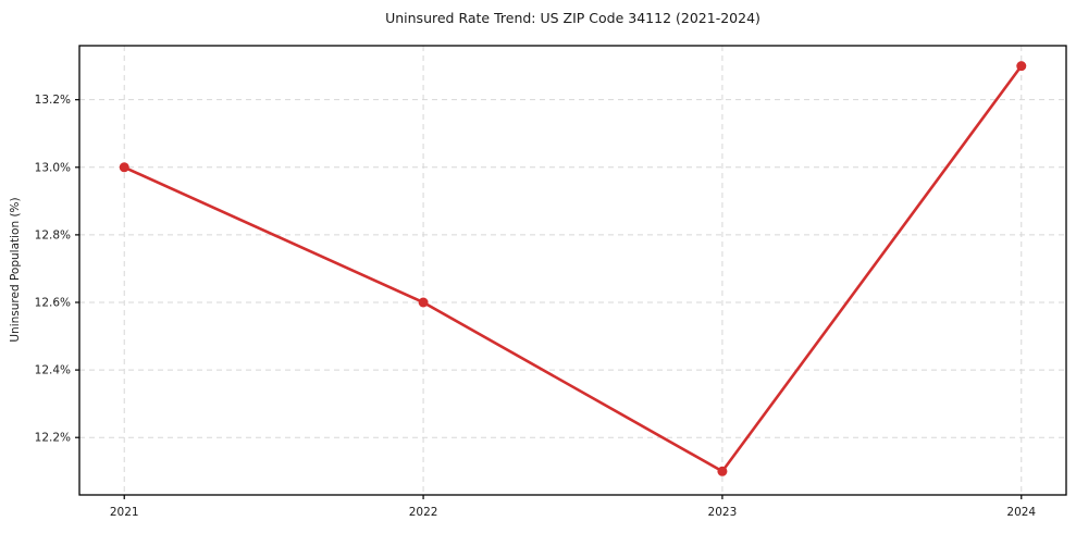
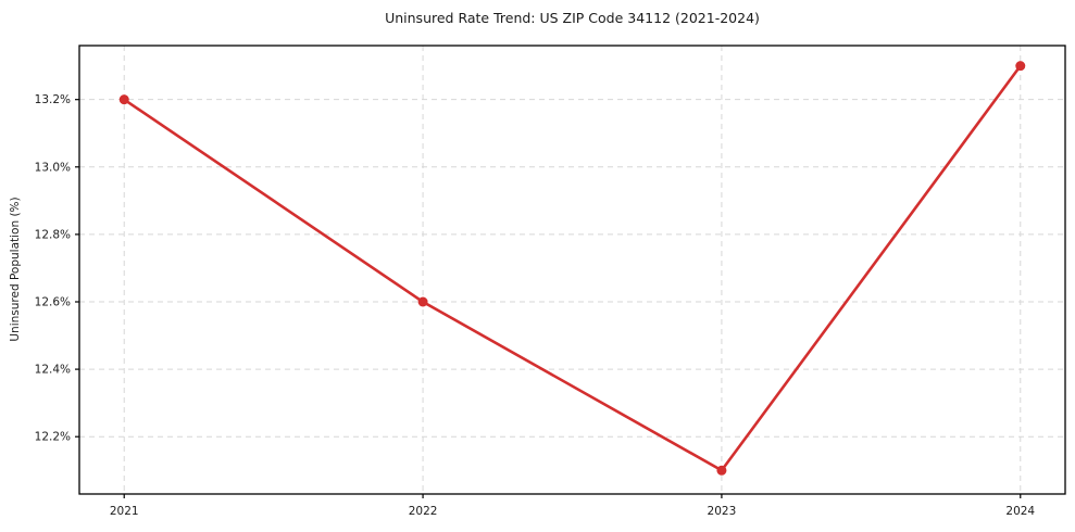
2021: 13.0% -> 13.2%
